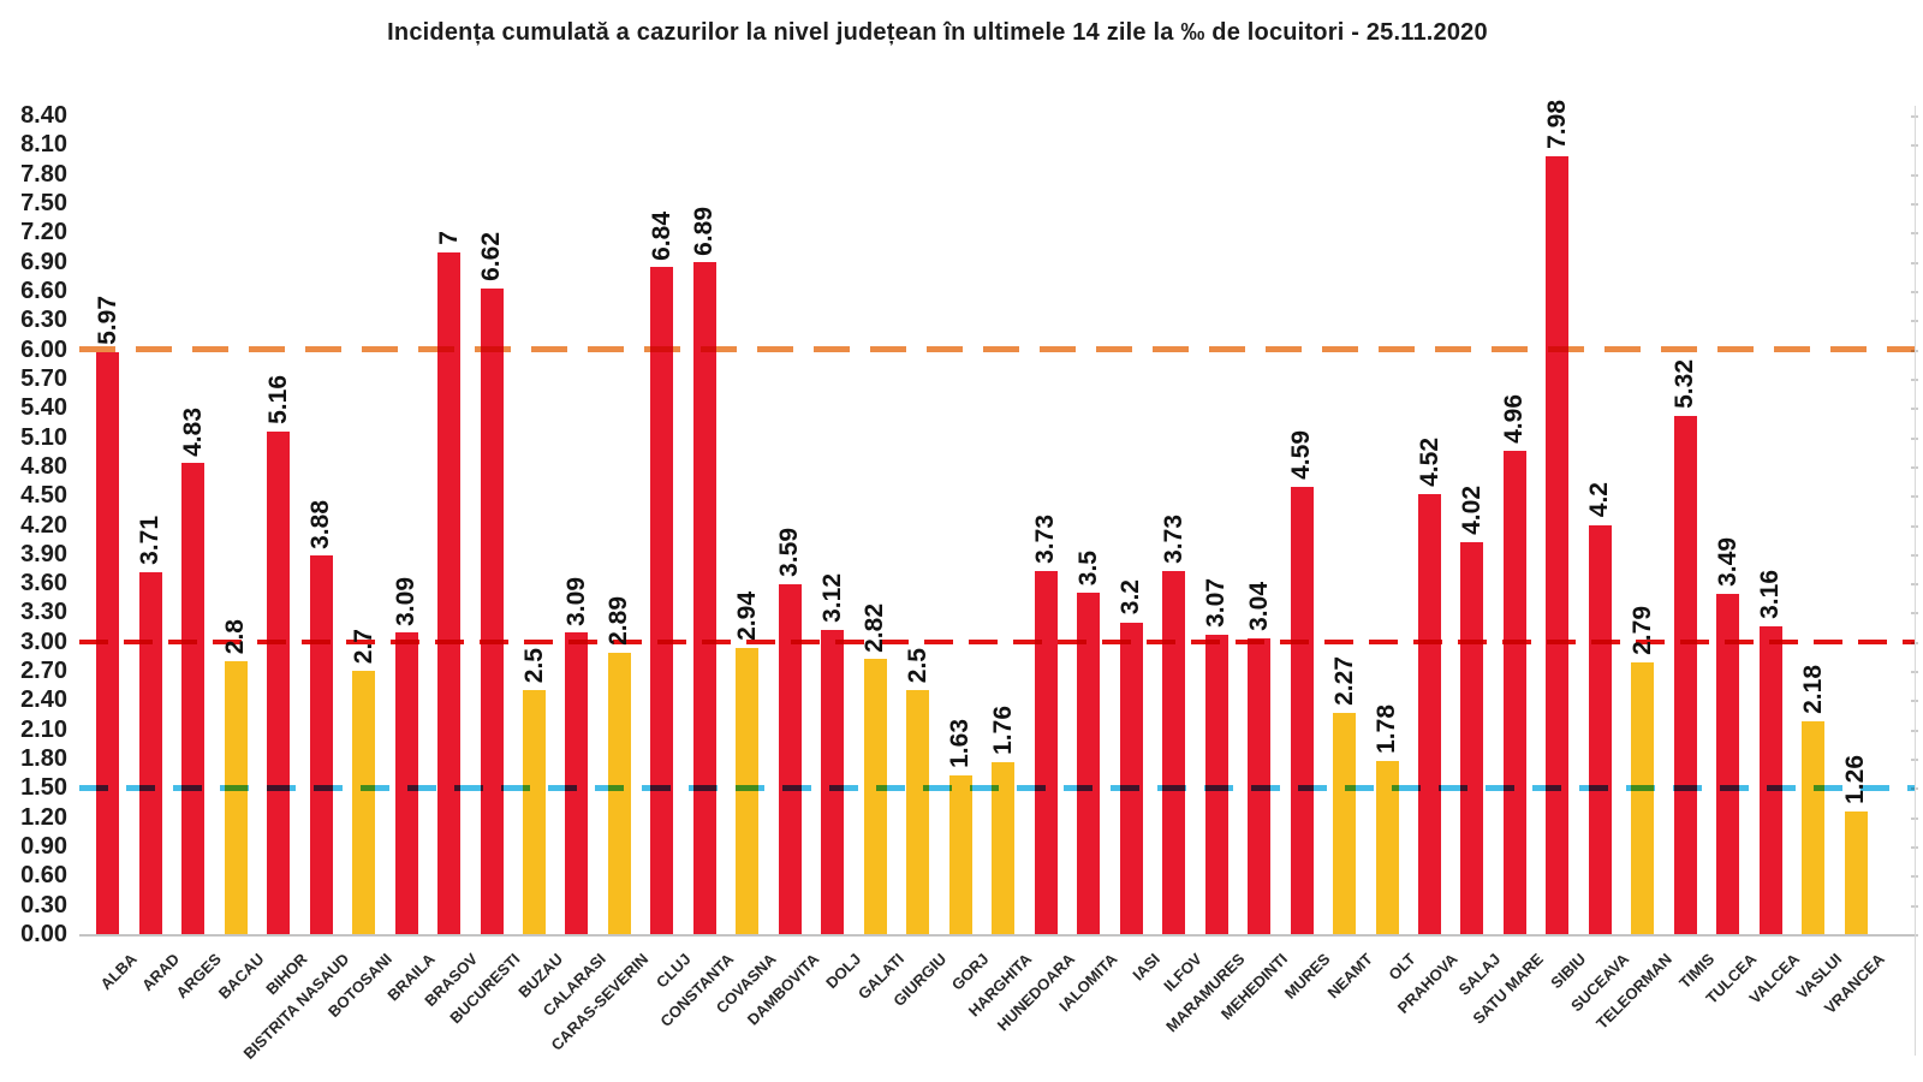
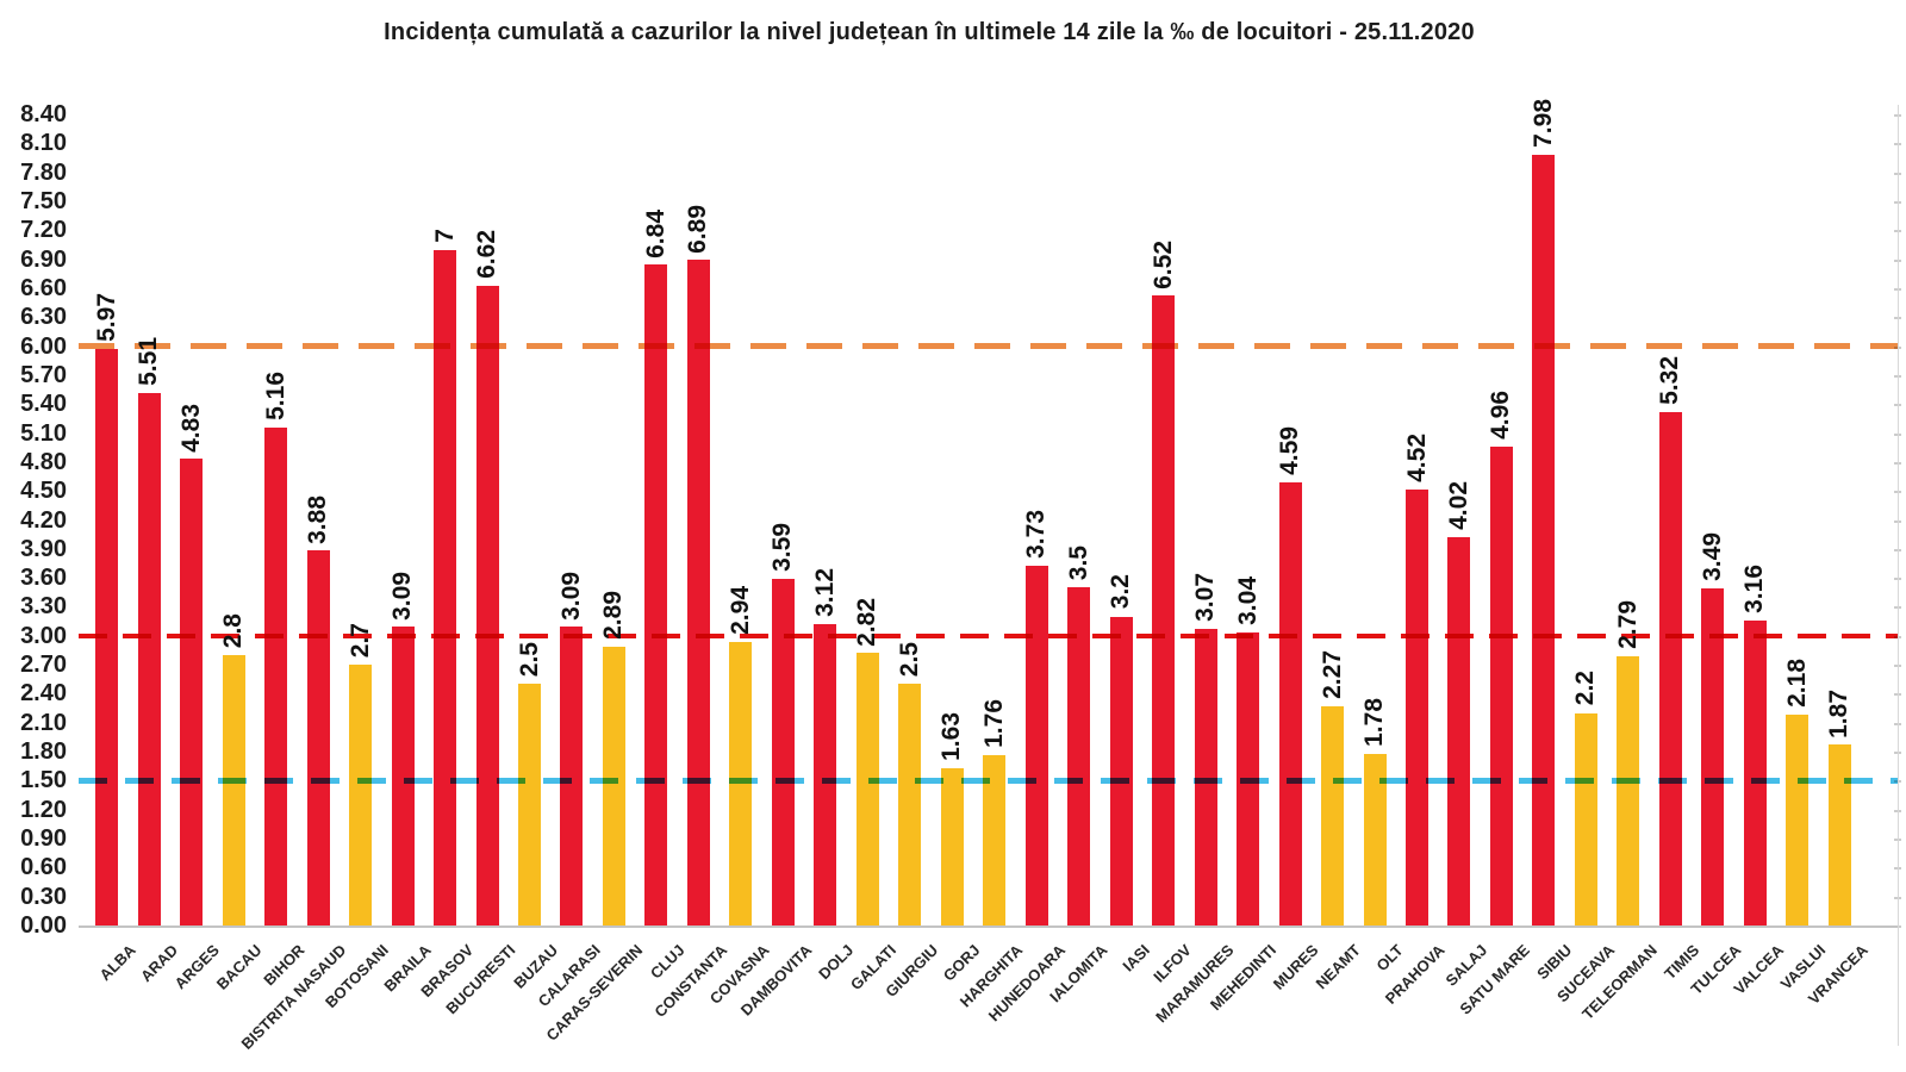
ARAD: 3.71 -> 5.51
ILFOV: 3.73 -> 6.52
SUCEAVA: 4.2 -> 2.2
VRANCEA: 1.26 -> 1.87
